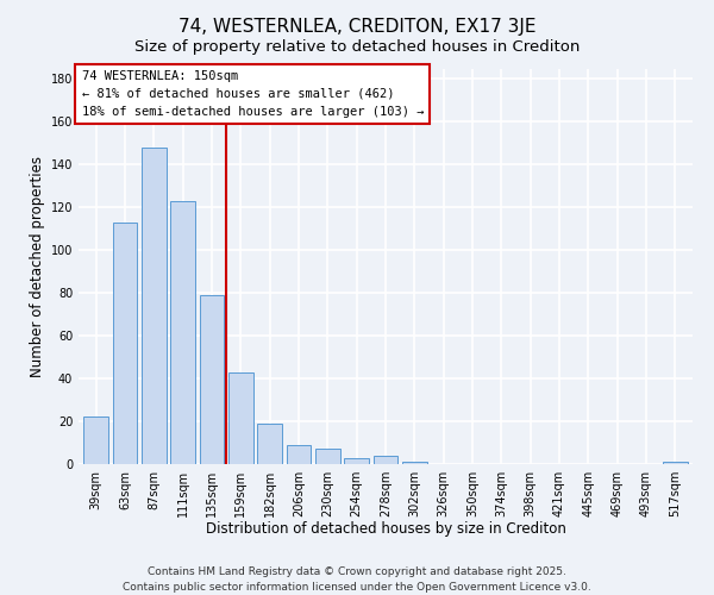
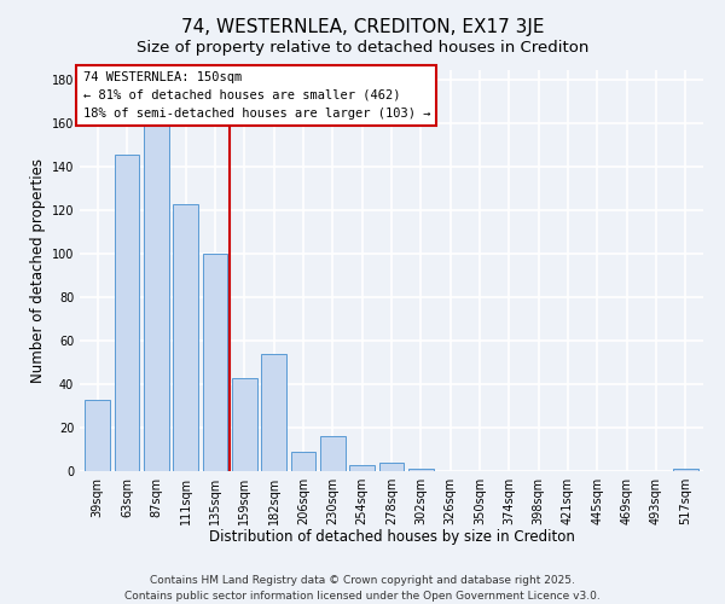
39sqm: 22 -> 33
63sqm: 113 -> 146
87sqm: 148 -> 160
135sqm: 79 -> 100
182sqm: 19 -> 54
230sqm: 7 -> 16
